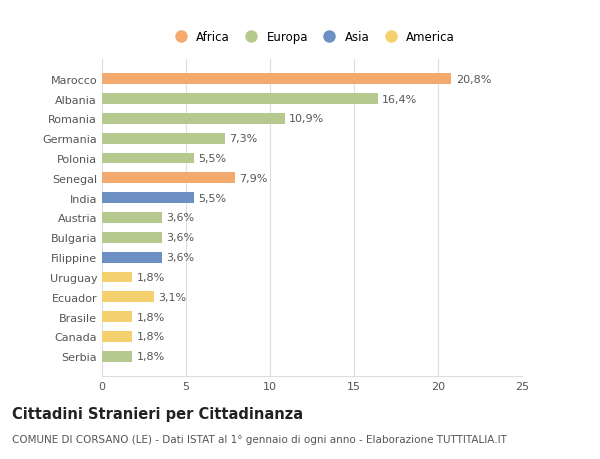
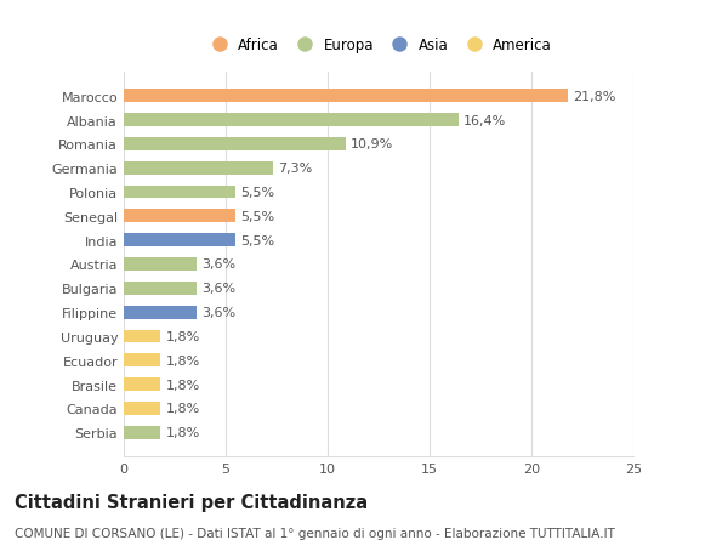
Marocco: 20,8% -> 21,8%
Senegal: 7,9% -> 5,5%
Ecuador: 3,1% -> 1,8%
